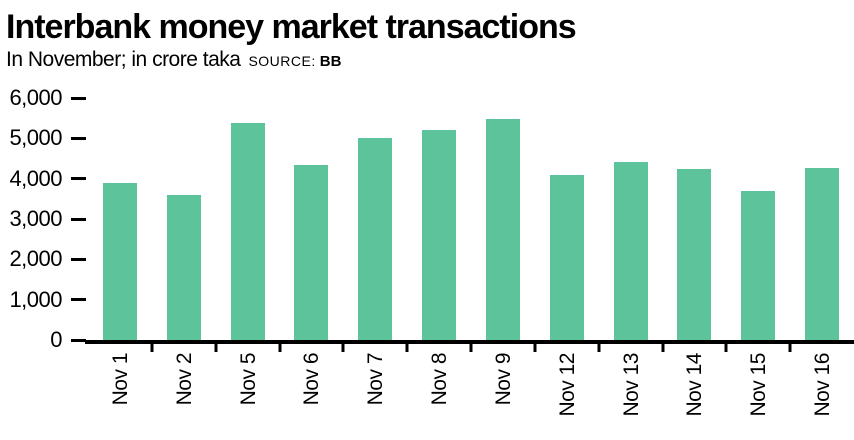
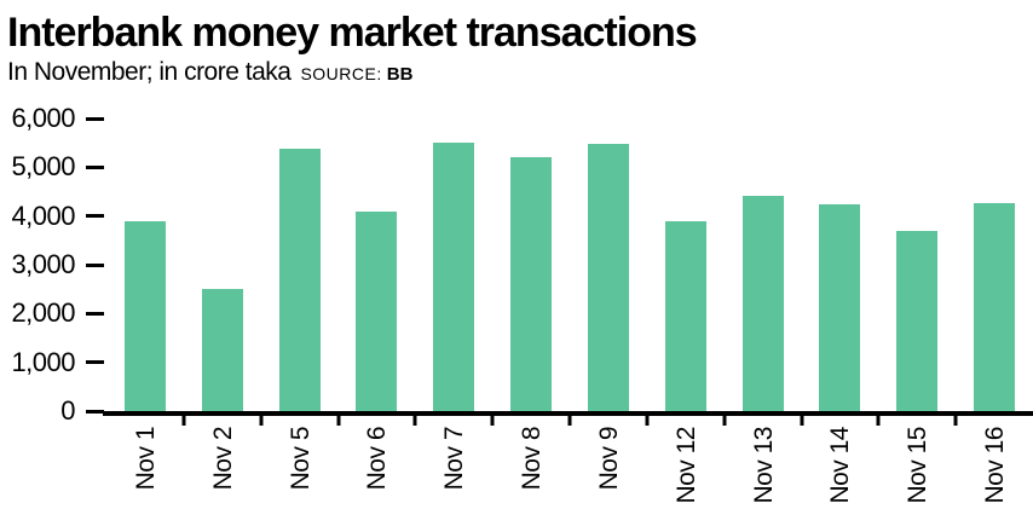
Nov 2: 3600 -> 2500
Nov 6: 4300 -> 4100
Nov 7: 5000 -> 5500
Nov 12: 4100 -> 3900
